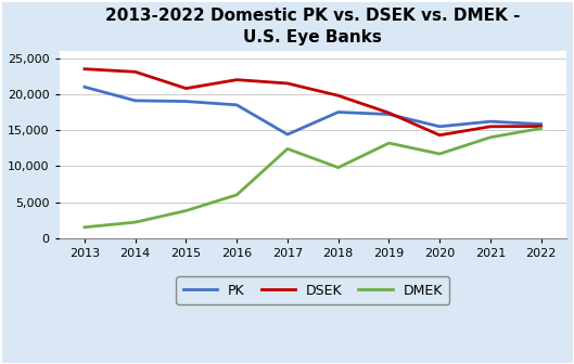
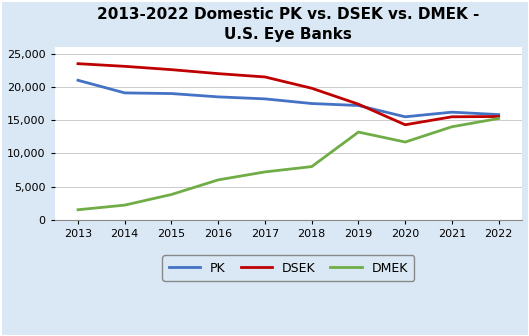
DSEK/2015: 20,800 -> 22,600
PK/2017: 14,400 -> 18,200
DMEK/2017: 12,400 -> 7,200
DMEK/2018: 9,800 -> 8,000
